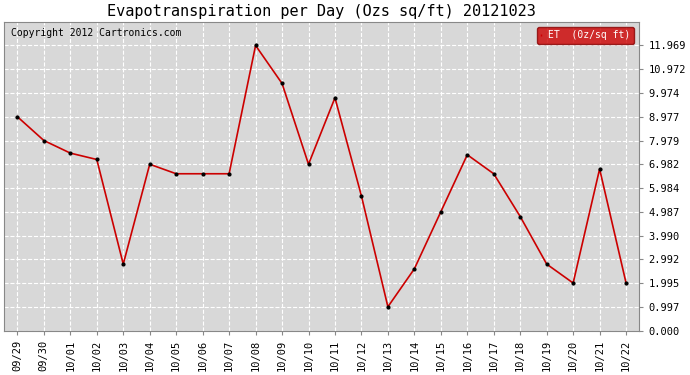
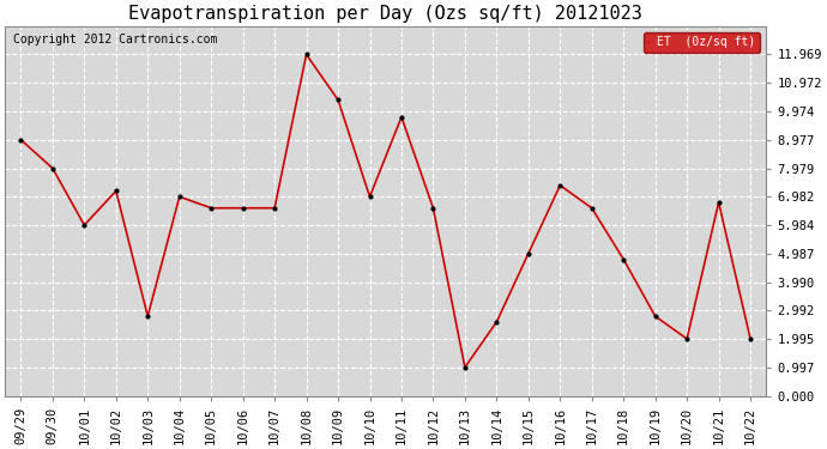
10/01: 7.45 -> 5.98
10/12: 5.65 -> 6.58
